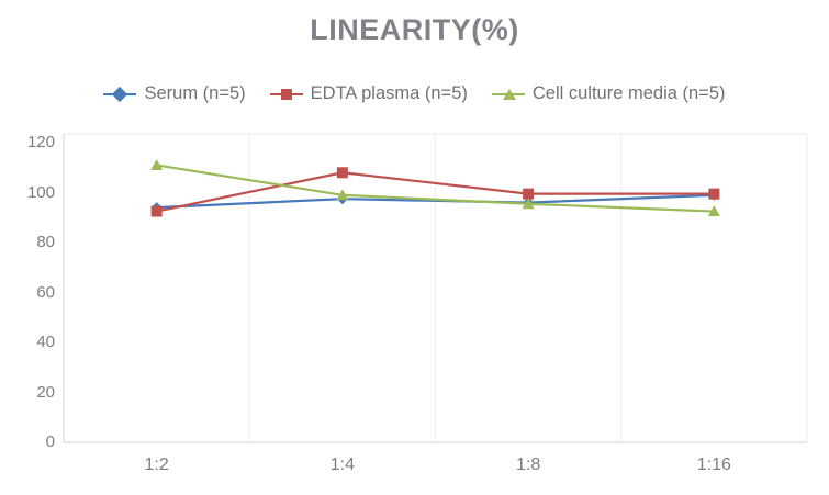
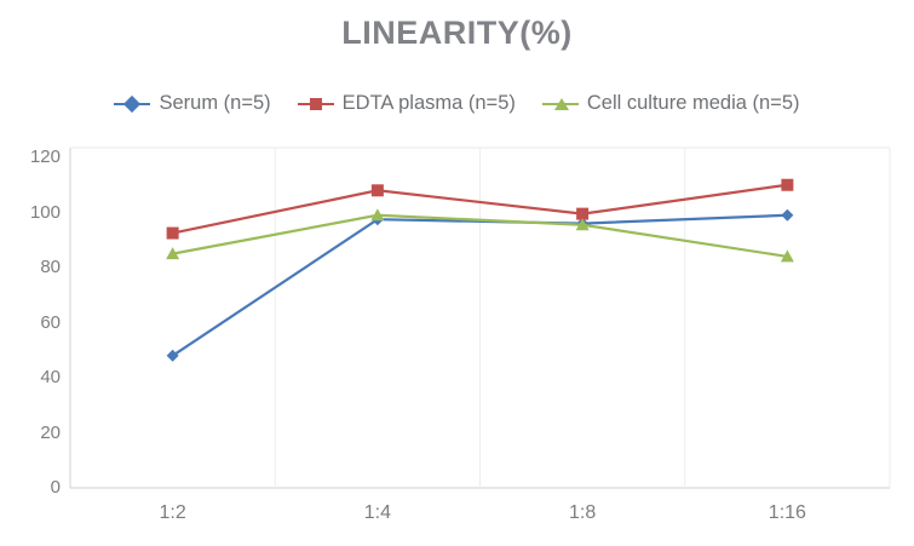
Serum (n=5)/1:2: 94 -> 48
Cell culture media (n=5)/1:2: 111 -> 85
EDTA plasma (n=5)/1:16: 100 -> 110
Cell culture media (n=5)/1:16: 92 -> 84
